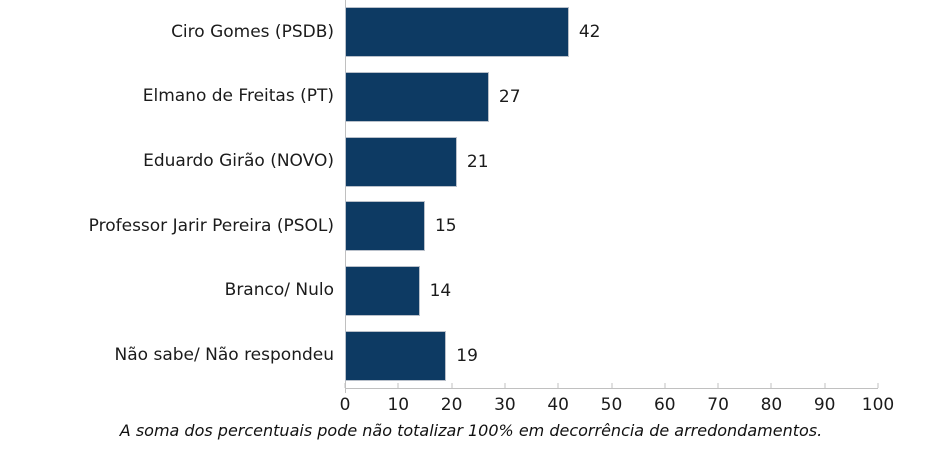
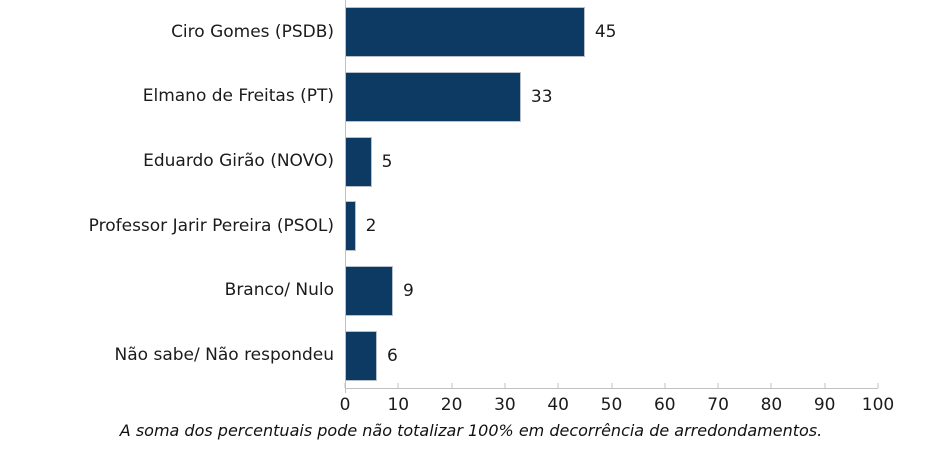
Ciro Gomes (PSDB): 42 -> 45
Elmano de Freitas (PT): 27 -> 33
Eduardo Girão (NOVO): 21 -> 5
Professor Jarir Pereira (PSOL): 15 -> 2
Branco/ Nulo: 14 -> 9
Não sabe/ Não respondeu: 19 -> 6
